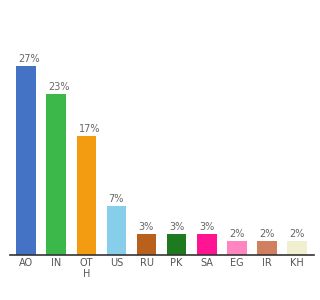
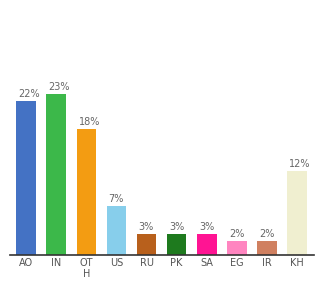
AO: 27% -> 22%
OT H: 17% -> 18%
KH: 2% -> 12%
